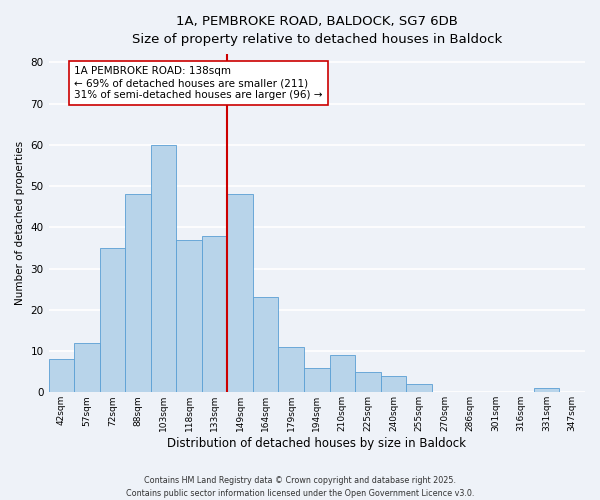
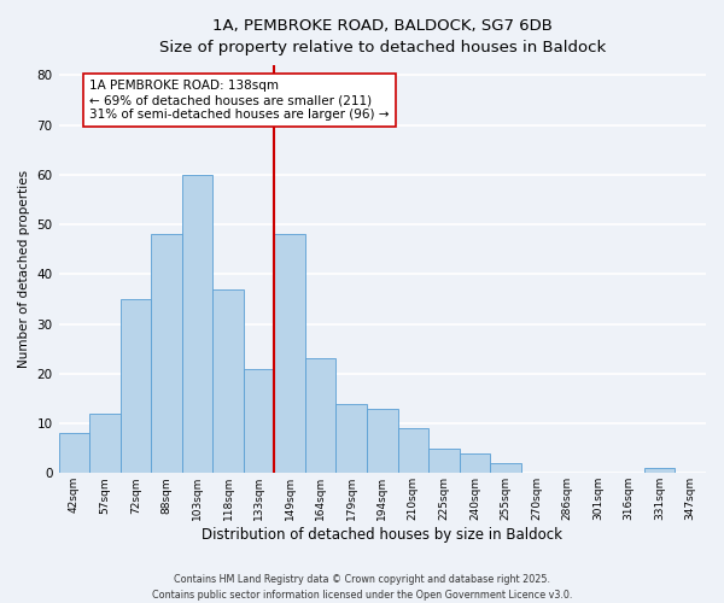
133sqm: 38 -> 21
179sqm: 11 -> 14
194sqm: 6 -> 13
